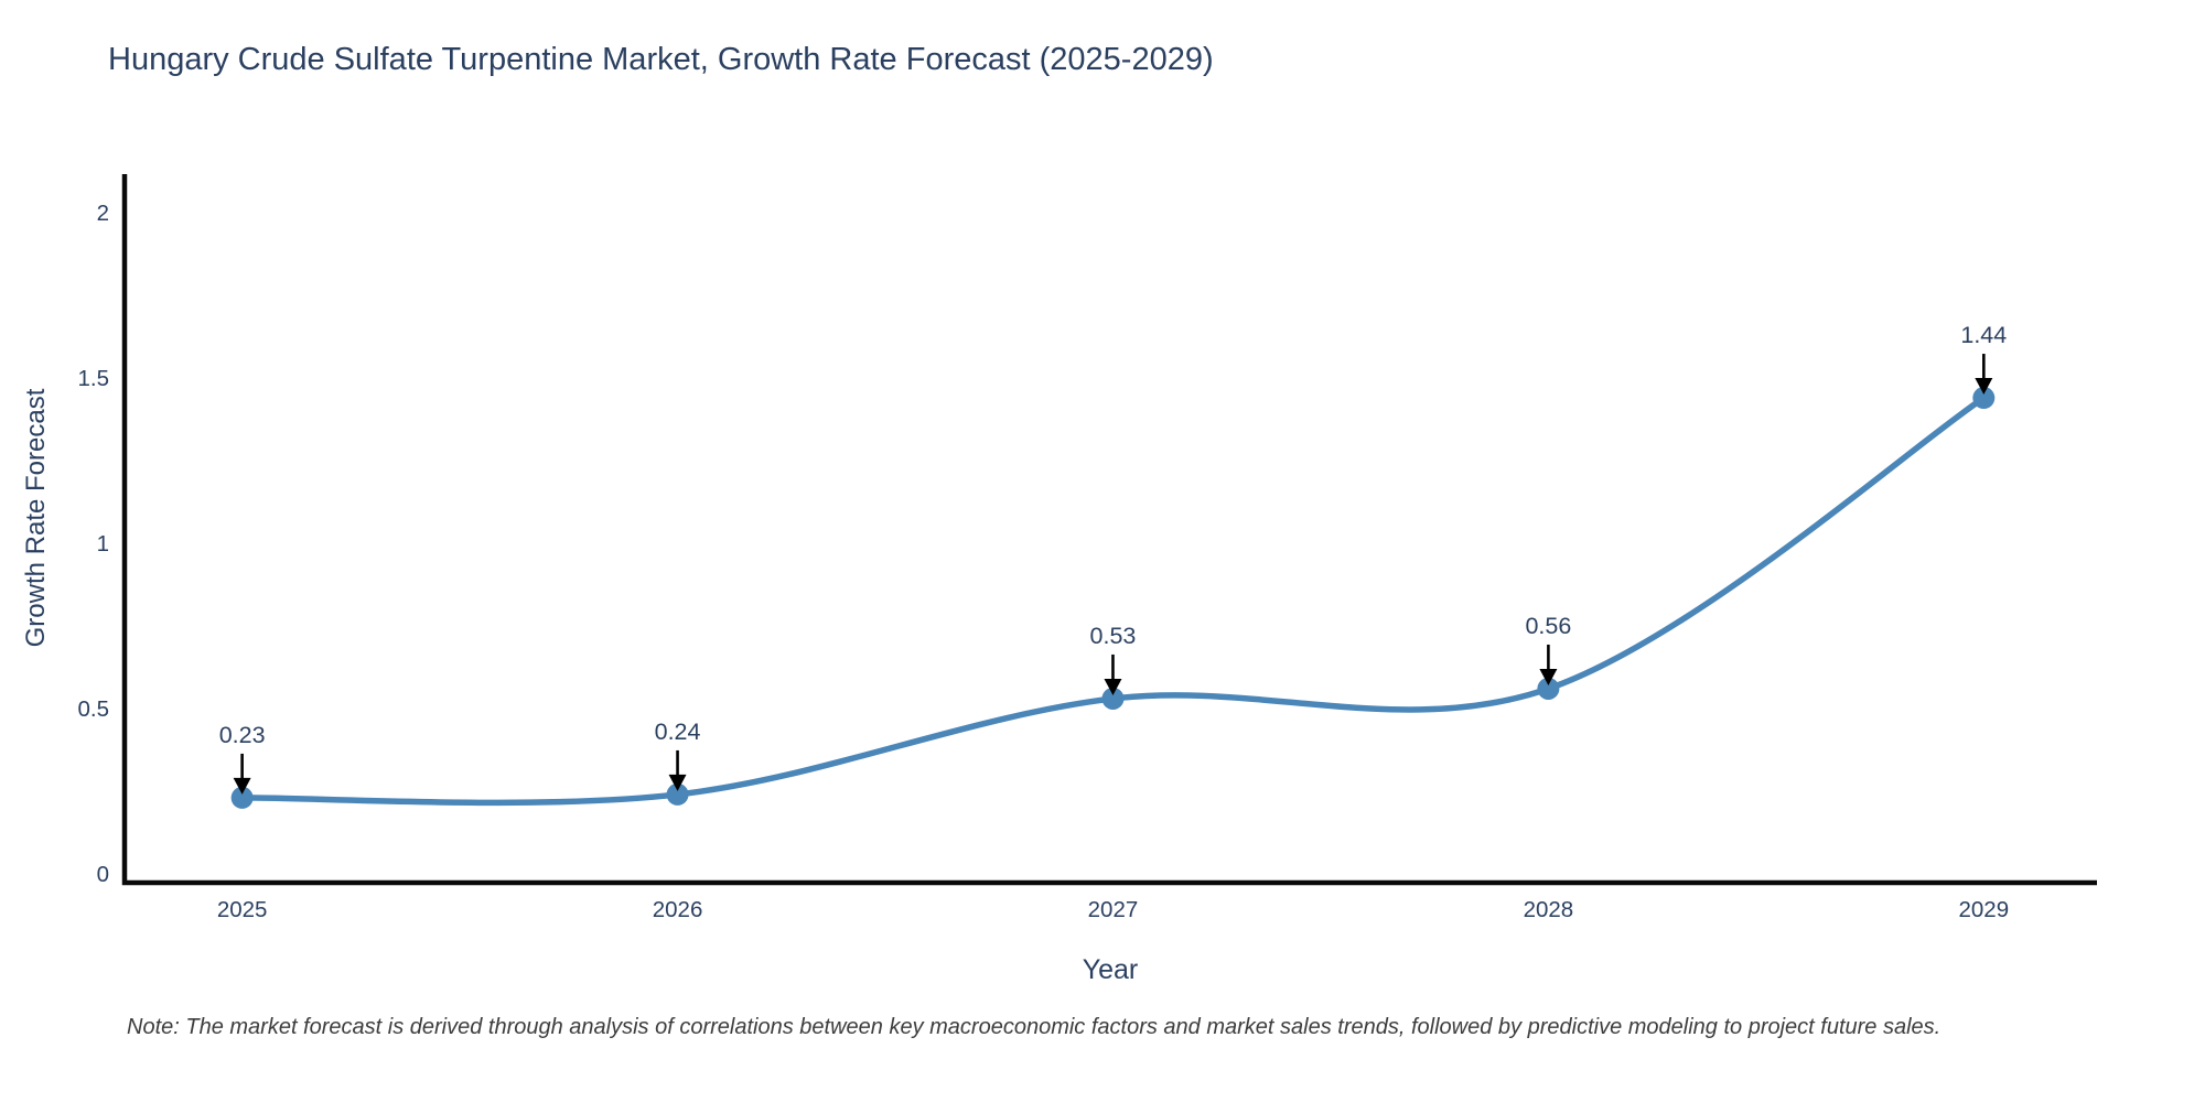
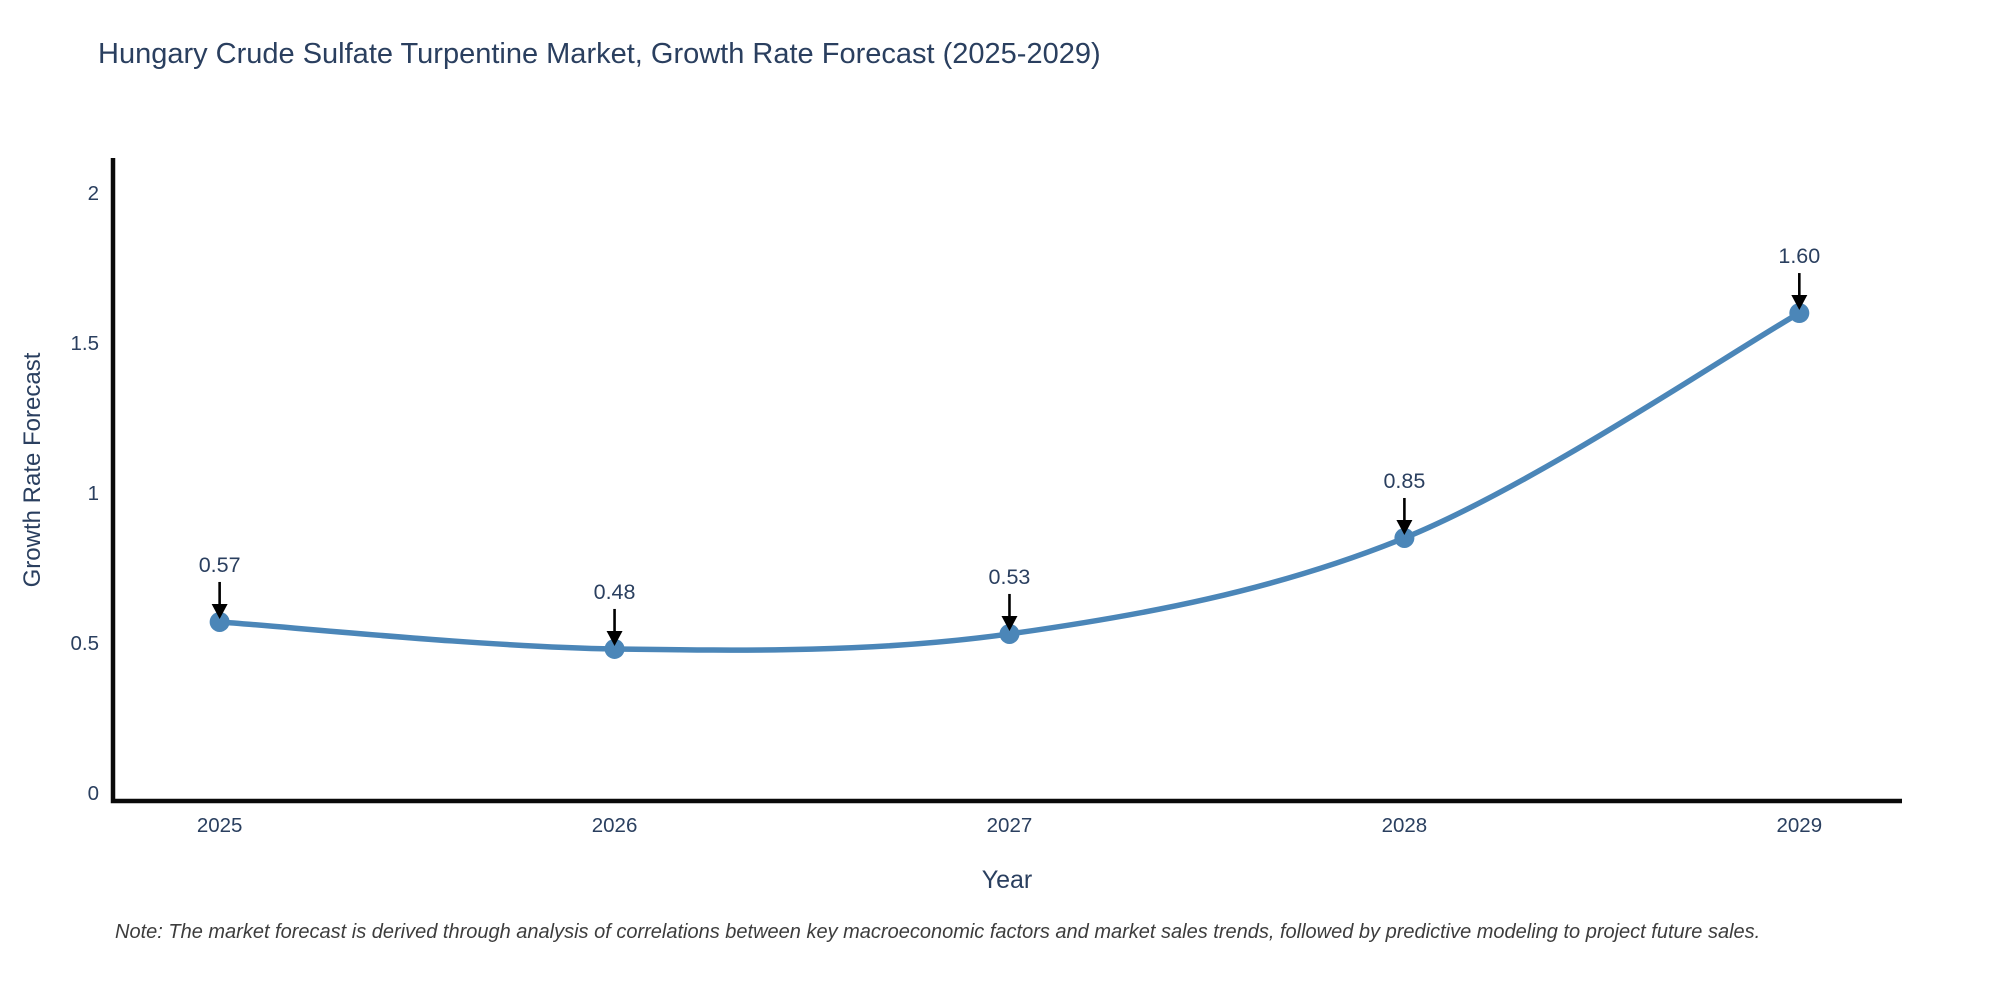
2025: 0.23 -> 0.57
2026: 0.24 -> 0.48
2028: 0.56 -> 0.85
2029: 1.44 -> 1.60
